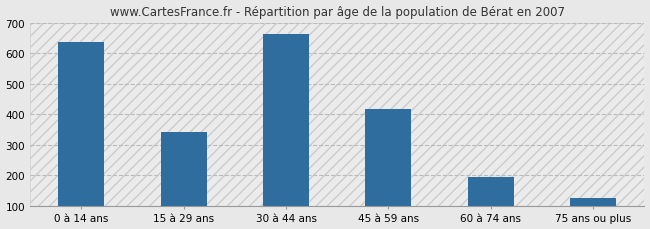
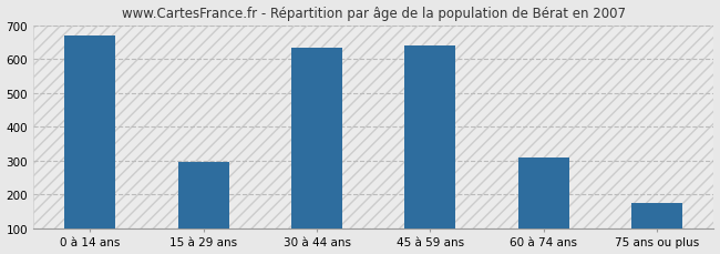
0 à 14 ans: 638 -> 670
15 à 29 ans: 342 -> 295
30 à 44 ans: 662 -> 635
45 à 59 ans: 416 -> 640
60 à 74 ans: 193 -> 310
75 ans ou plus: 126 -> 175
